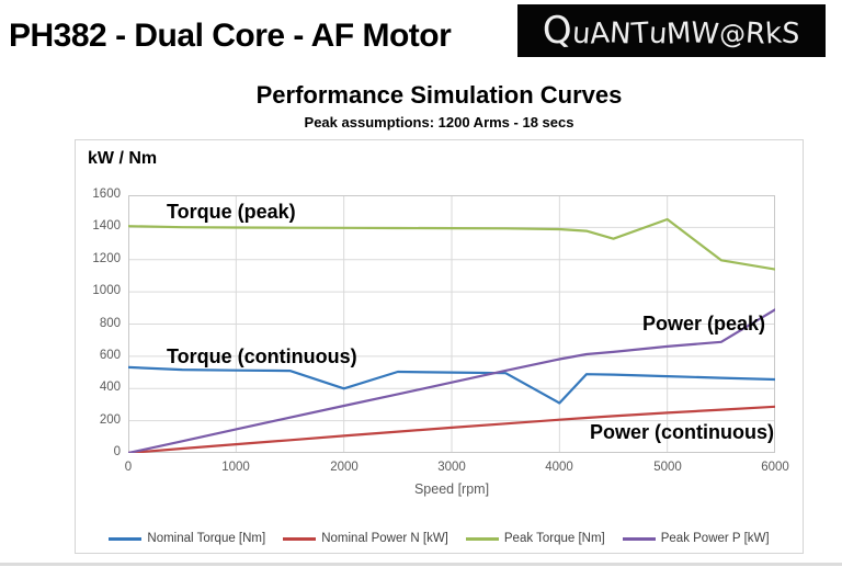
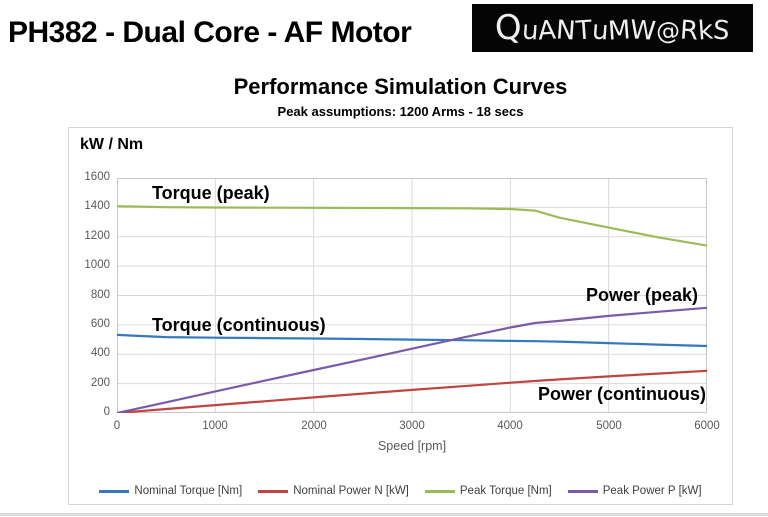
Nominal Torque [Nm]/2000: 400 -> 510
Nominal Torque [Nm]/4000: 310 -> 490
Peak Torque [Nm]/5000: 1450 -> 1260
Peak Power P [kW]/6000: 890 -> 720
